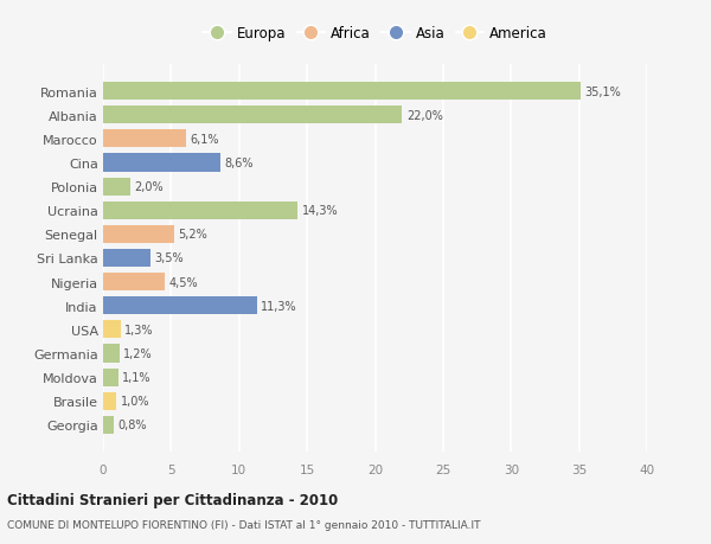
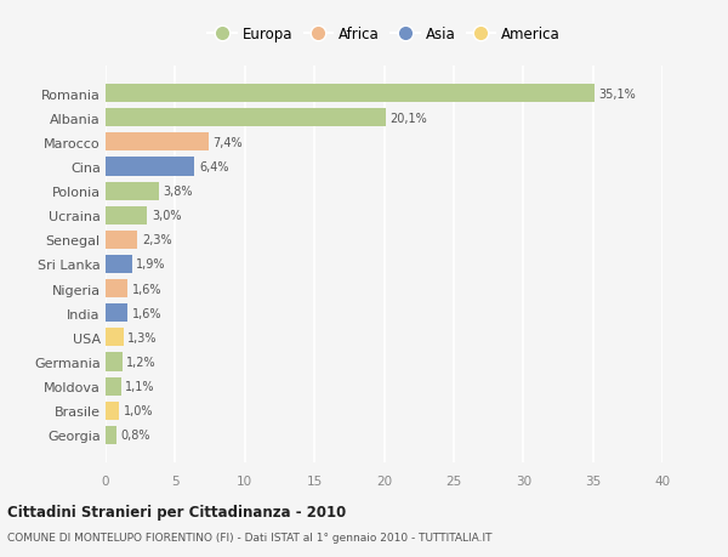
Albania: 22,0% -> 20,1%
Marocco: 6,1% -> 7,4%
Cina: 8,6% -> 6,4%
Polonia: 2,0% -> 3,8%
Ucraina: 14,3% -> 3,0%
Senegal: 5,2% -> 2,3%
Sri Lanka: 3,5% -> 1,9%
Nigeria: 4,5% -> 1,6%
India: 11,3% -> 1,6%
